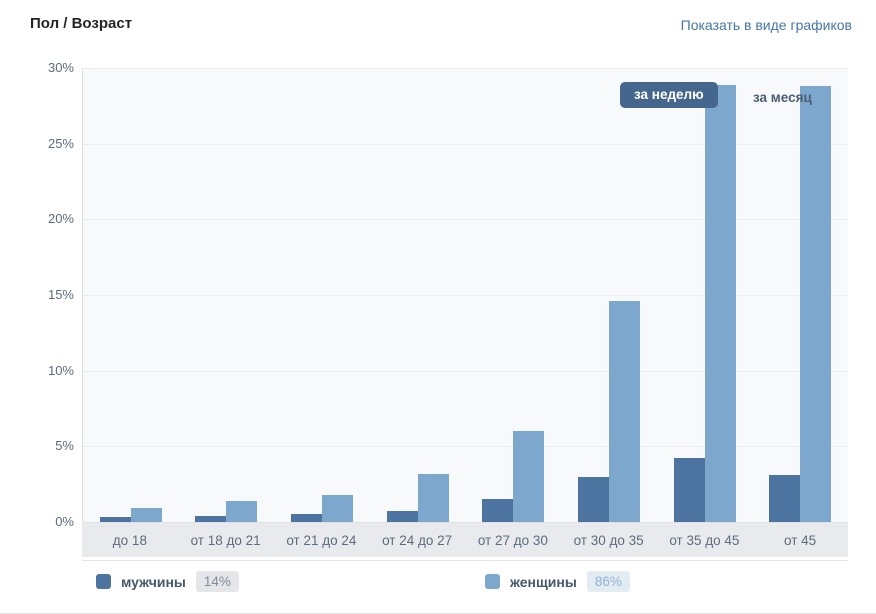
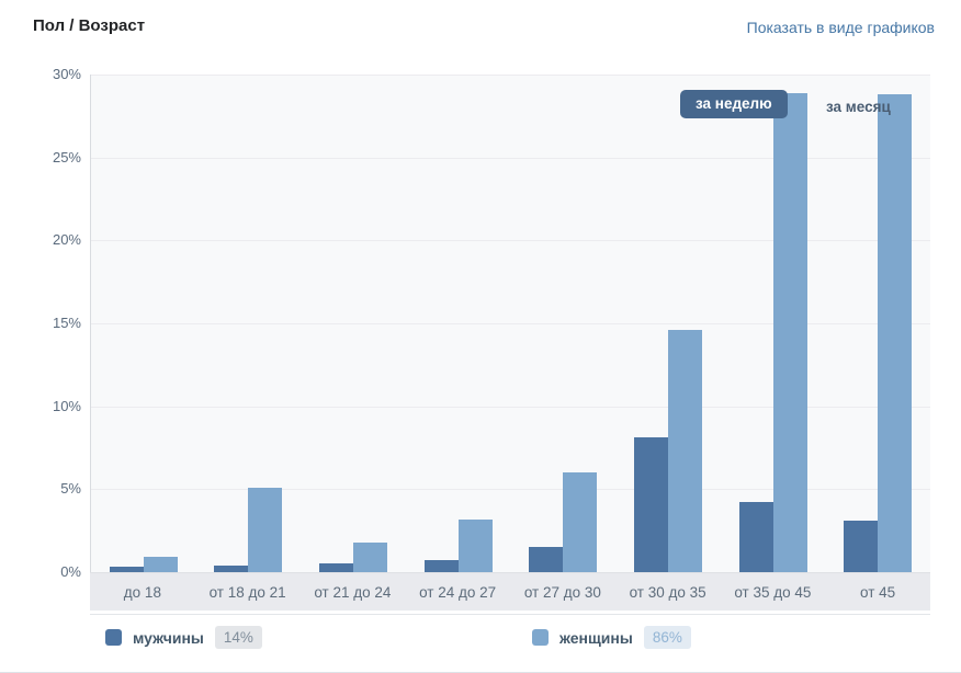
женщины/от 18 до 21: 1.4% -> 5.1%
мужчины/от 30 до 35: 3.0% -> 8.1%
